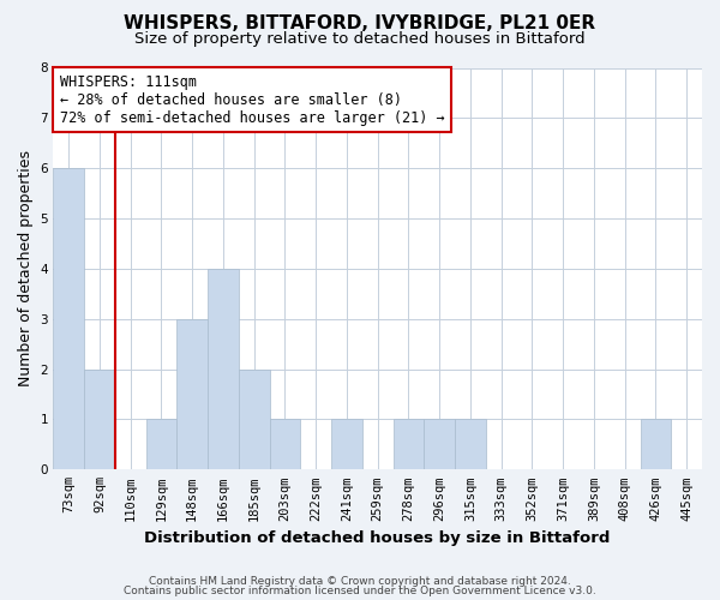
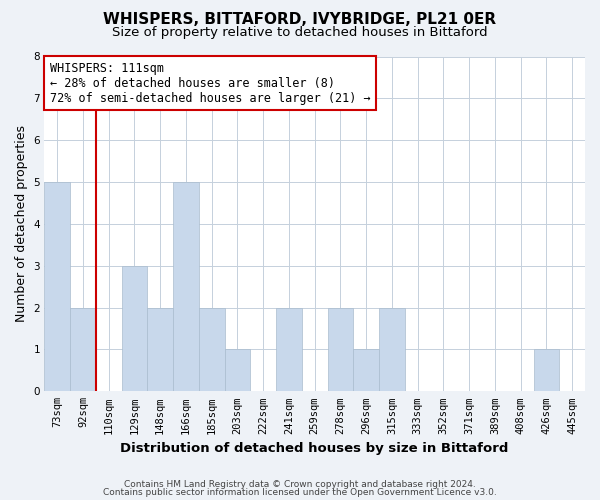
73sqm: 6 -> 5
129sqm: 1 -> 3
148sqm: 3 -> 2
166sqm: 4 -> 5
241sqm: 1 -> 2
278sqm: 1 -> 2
315sqm: 1 -> 2
